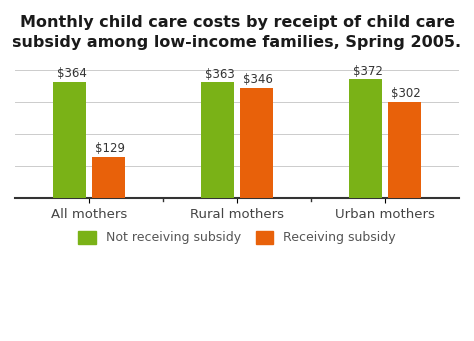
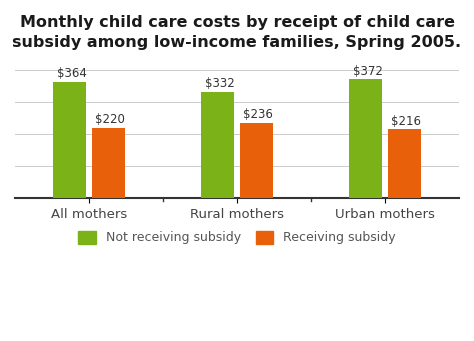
Receiving subsidy/All mothers: $129 -> $220
Not receiving subsidy/Rural mothers: $363 -> $332
Receiving subsidy/Rural mothers: $346 -> $236
Receiving subsidy/Urban mothers: $302 -> $216
